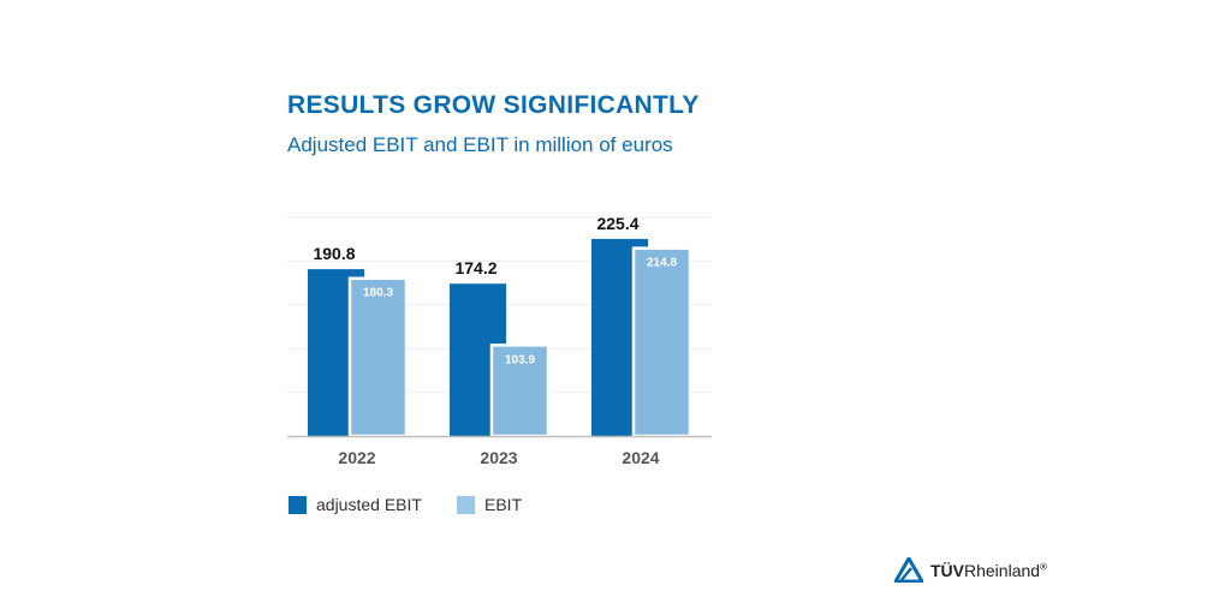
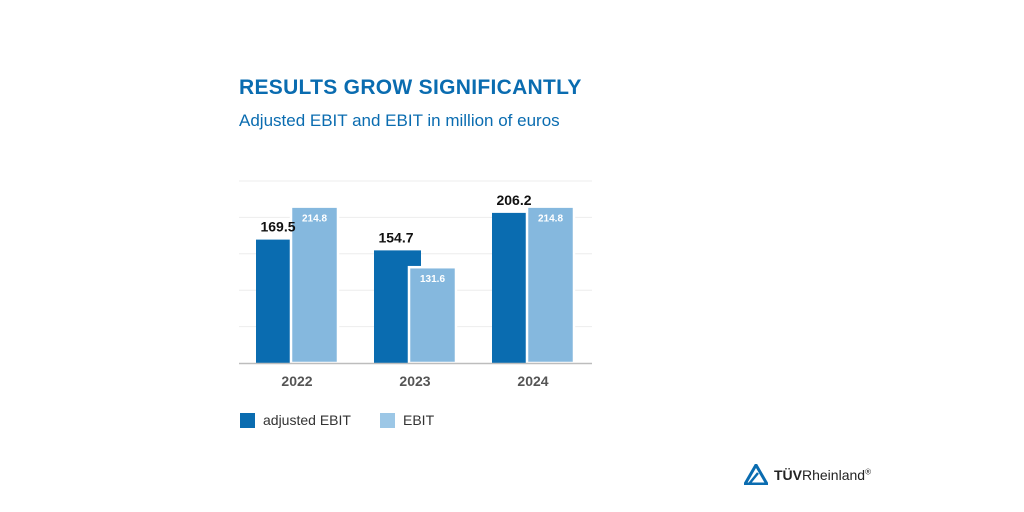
adjusted EBIT/2022: 190.8 -> 169.5
EBIT/2022: 180.3 -> 214.8
adjusted EBIT/2023: 174.2 -> 154.7
EBIT/2023: 103.9 -> 131.6
adjusted EBIT/2024: 225.4 -> 206.2
